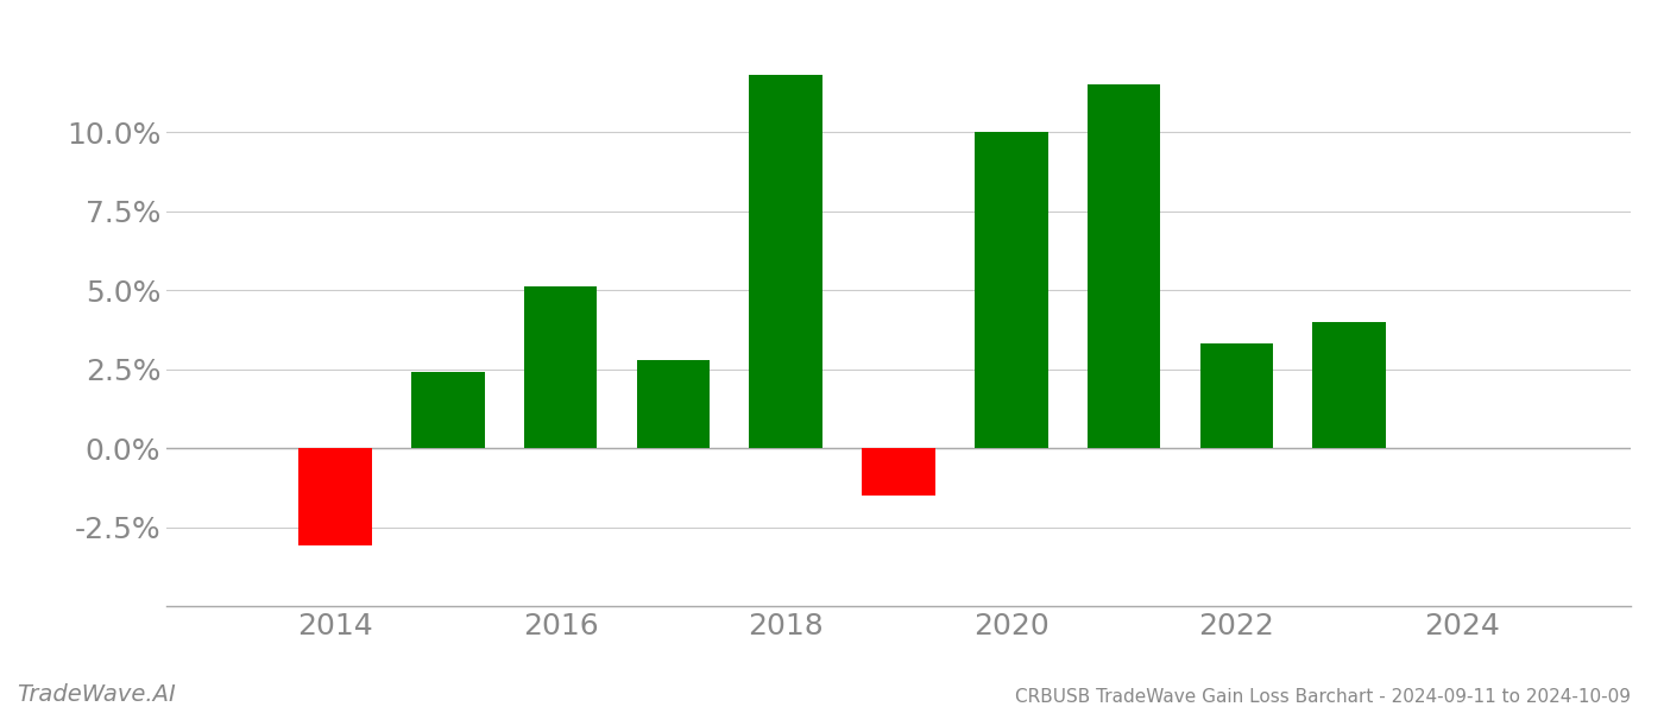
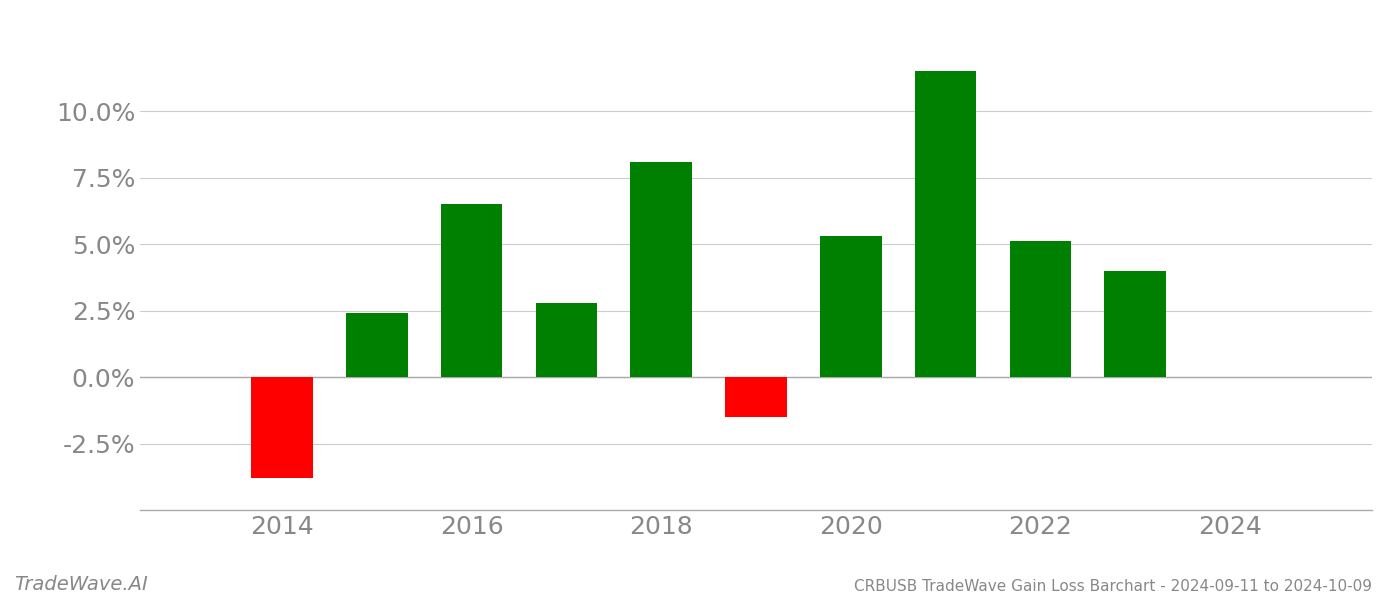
2014: -3.1% -> -3.8%
2016: 5.1% -> 6.5%
2018: 11.8% -> 8.1%
2020: 10.0% -> 5.3%
2022: 3.3% -> 5.1%
